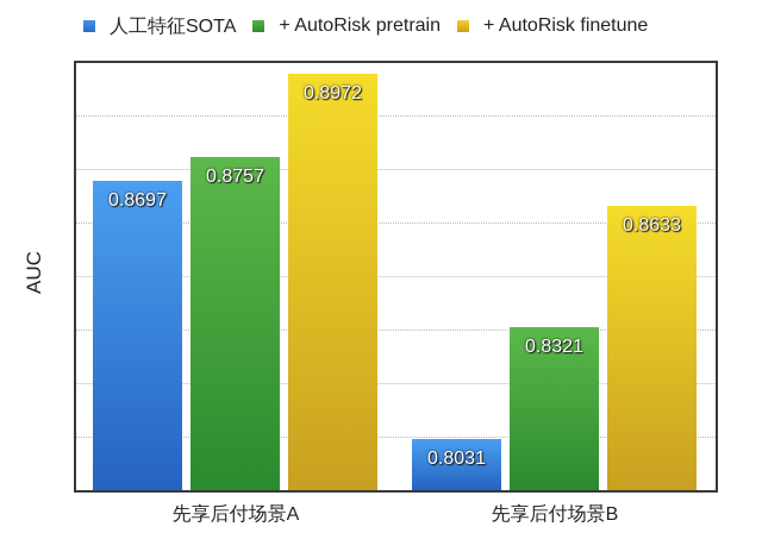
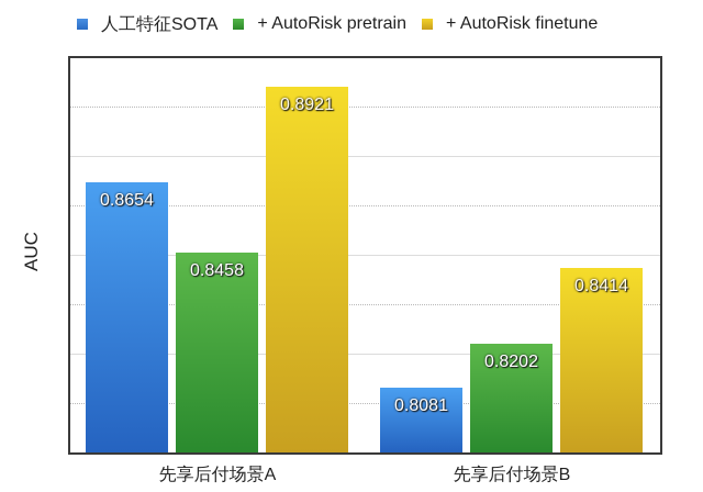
人工特征SOTA/先享后付场景A: 0.8697 -> 0.8654
+ AutoRisk pretrain/先享后付场景A: 0.8757 -> 0.8458
+ AutoRisk finetune/先享后付场景A: 0.8972 -> 0.8921
人工特征SOTA/先享后付场景B: 0.8031 -> 0.8081
+ AutoRisk pretrain/先享后付场景B: 0.8321 -> 0.8202
+ AutoRisk finetune/先享后付场景B: 0.8633 -> 0.8414
